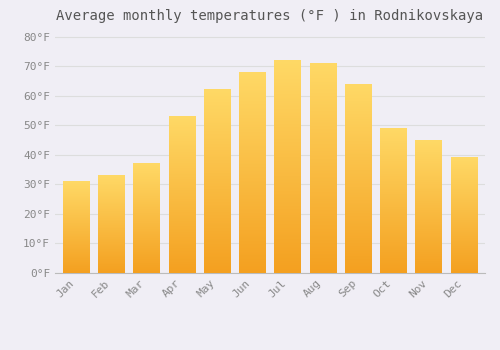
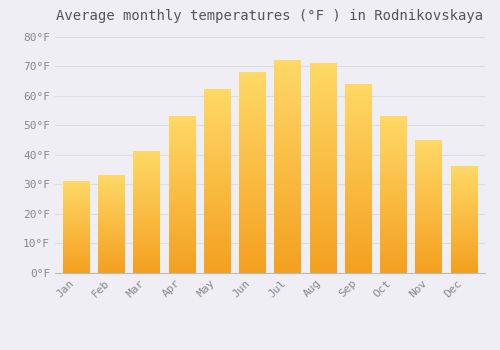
Mar: 37°F -> 41°F
Oct: 49°F -> 53°F
Dec: 39°F -> 36°F
